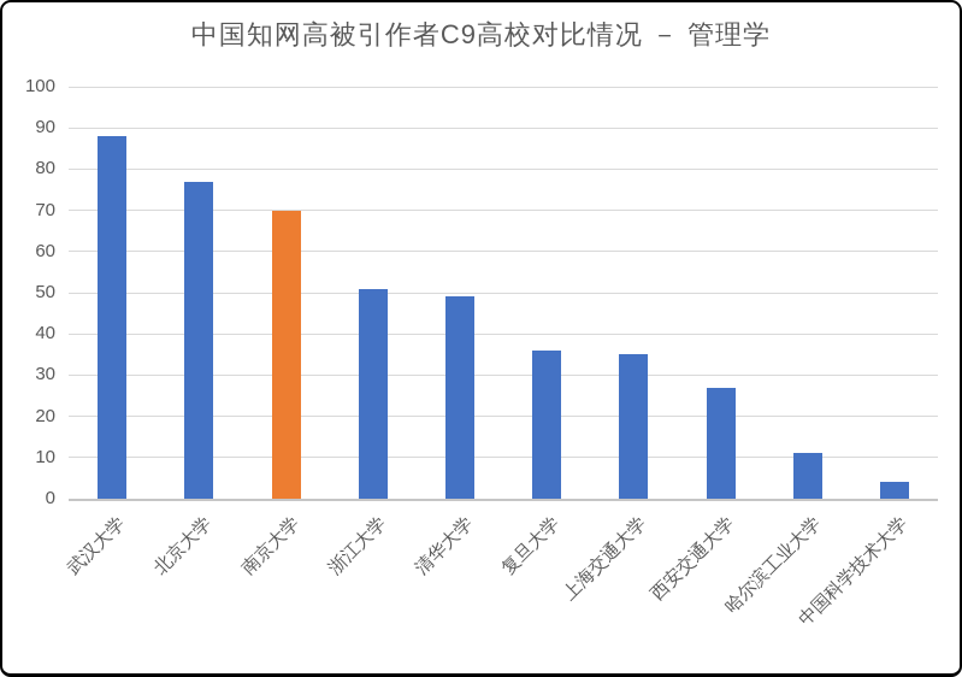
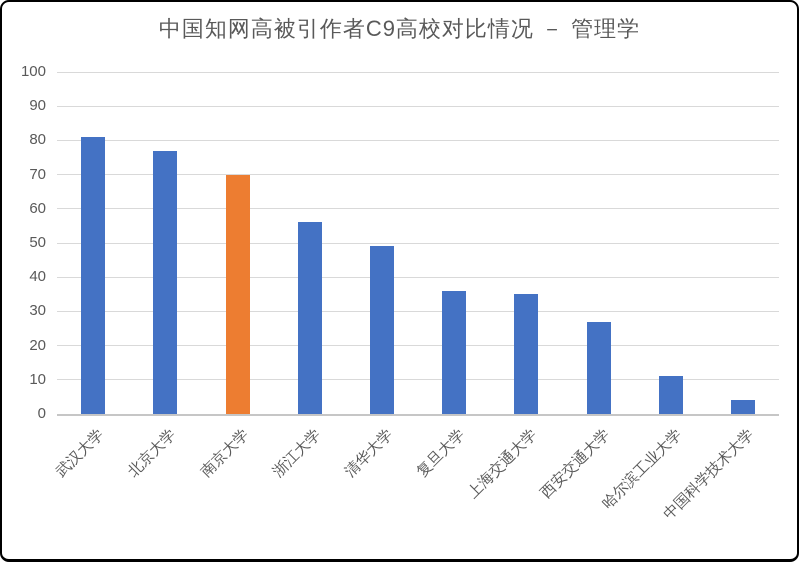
武汉大学: 88 -> 81
浙江大学: 51 -> 56
